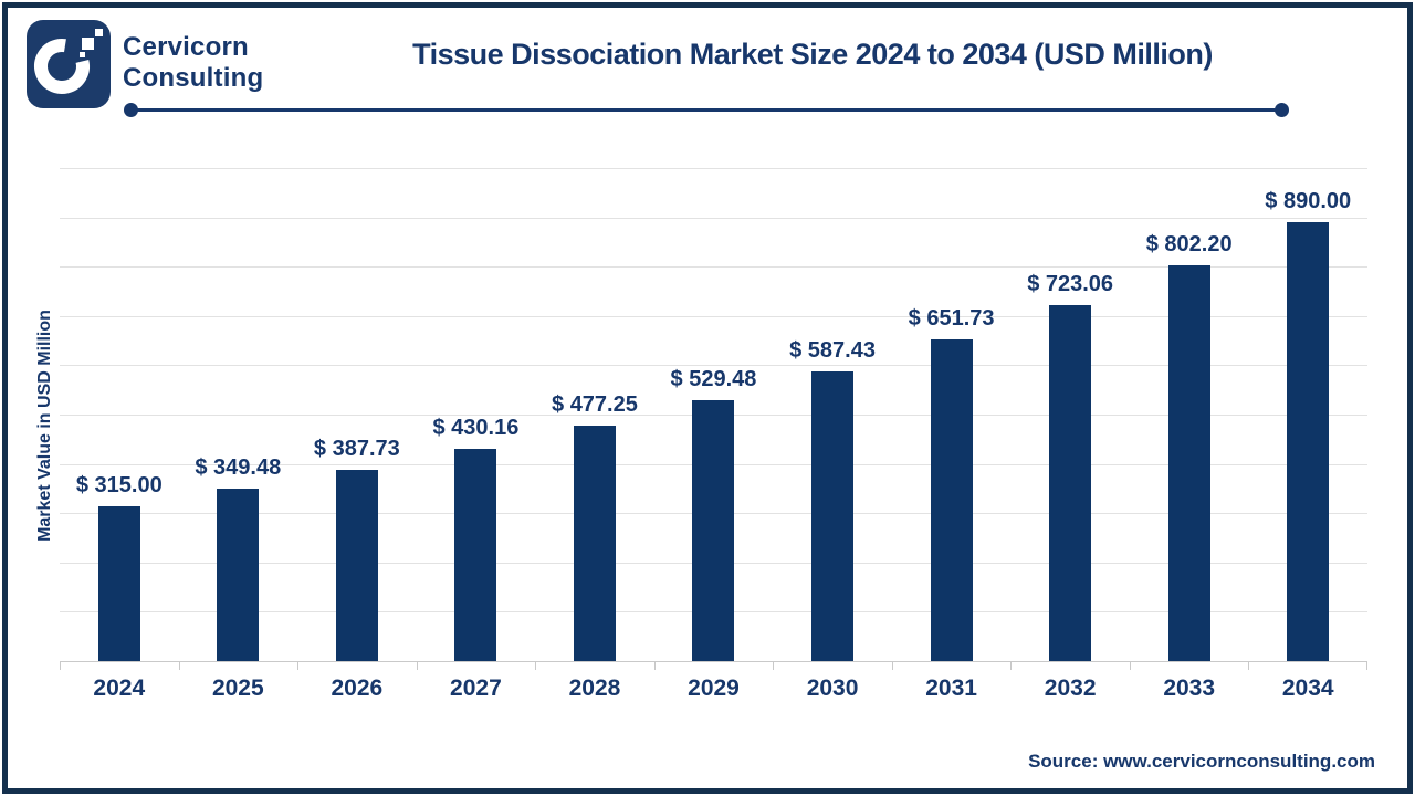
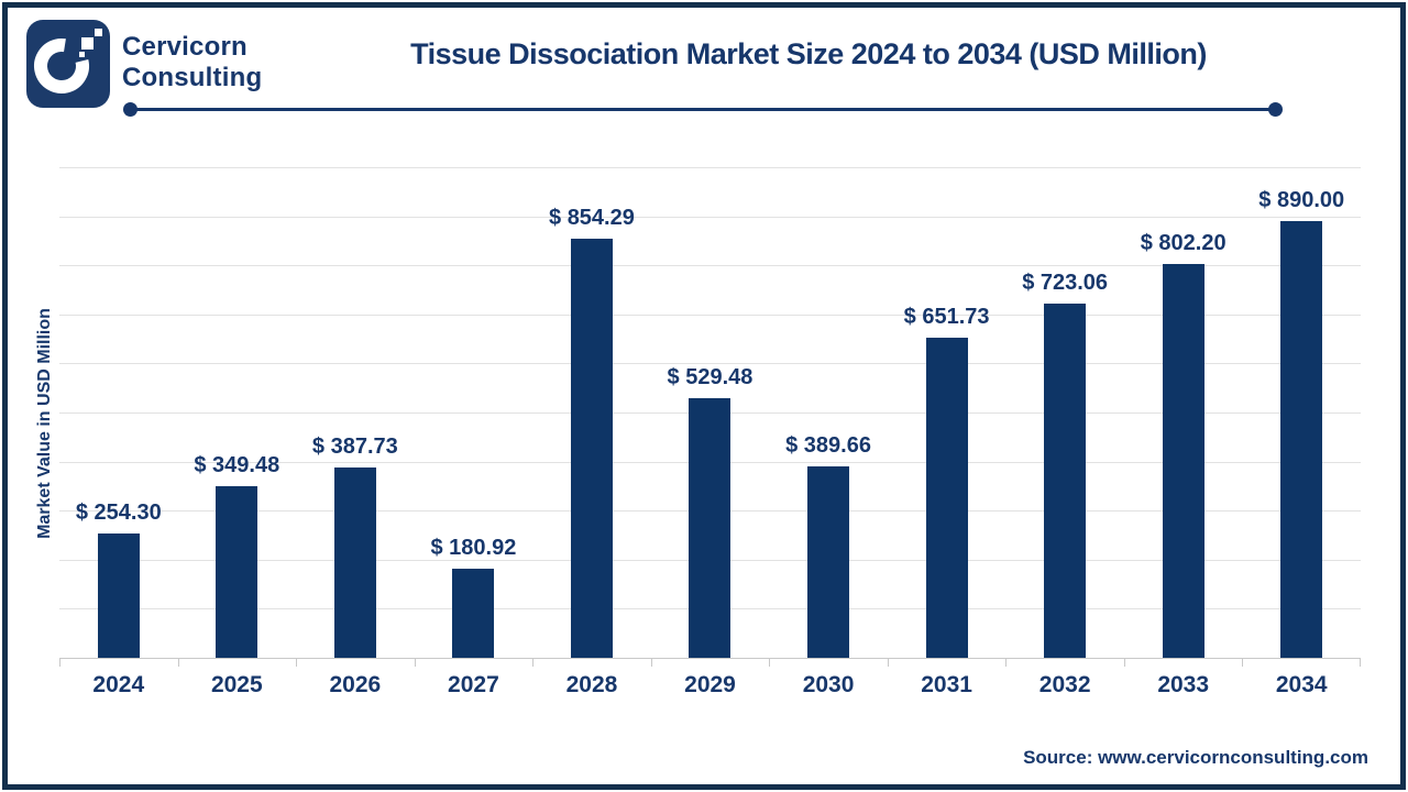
2024: 315.00 -> 254.30
2027: 430.16 -> 180.92
2028: 477.25 -> 854.29
2030: 587.43 -> 389.66
